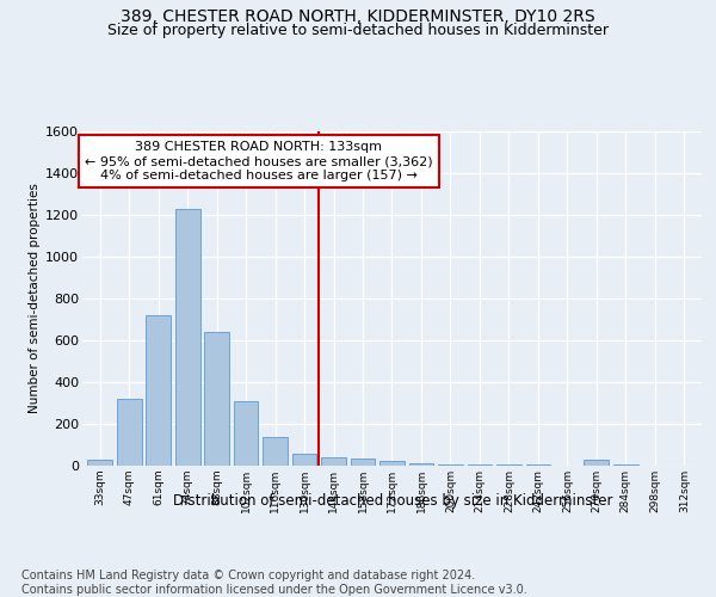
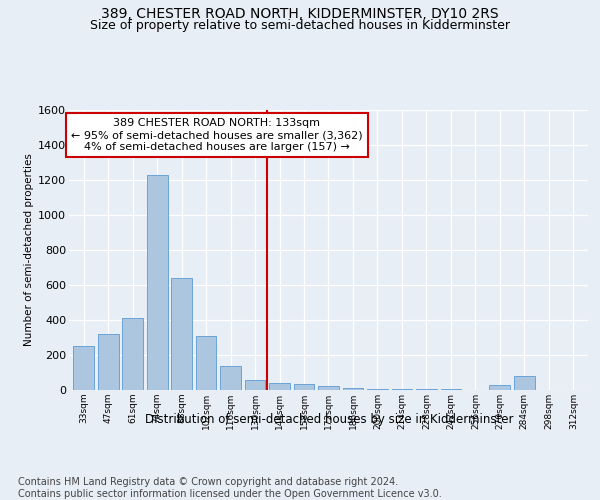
33sqm: 30 -> 250
61sqm: 720 -> 410
284sqm: 0 -> 80
